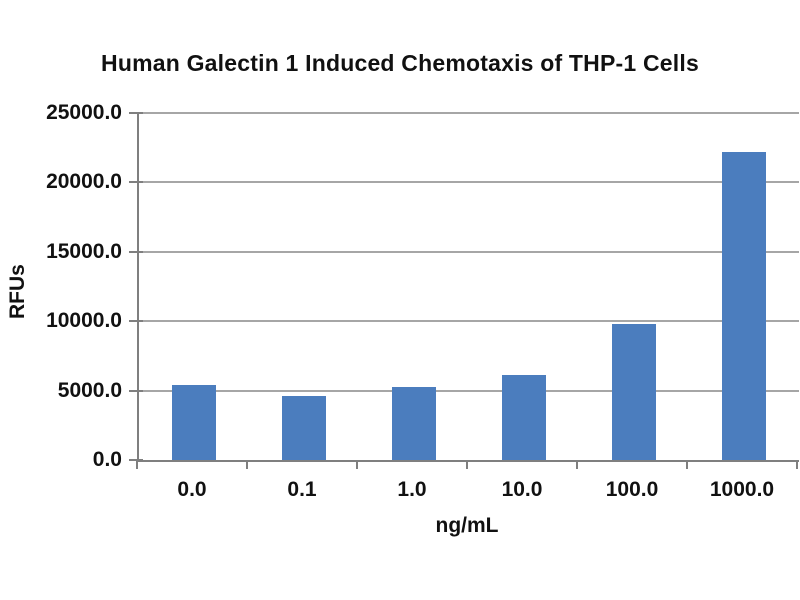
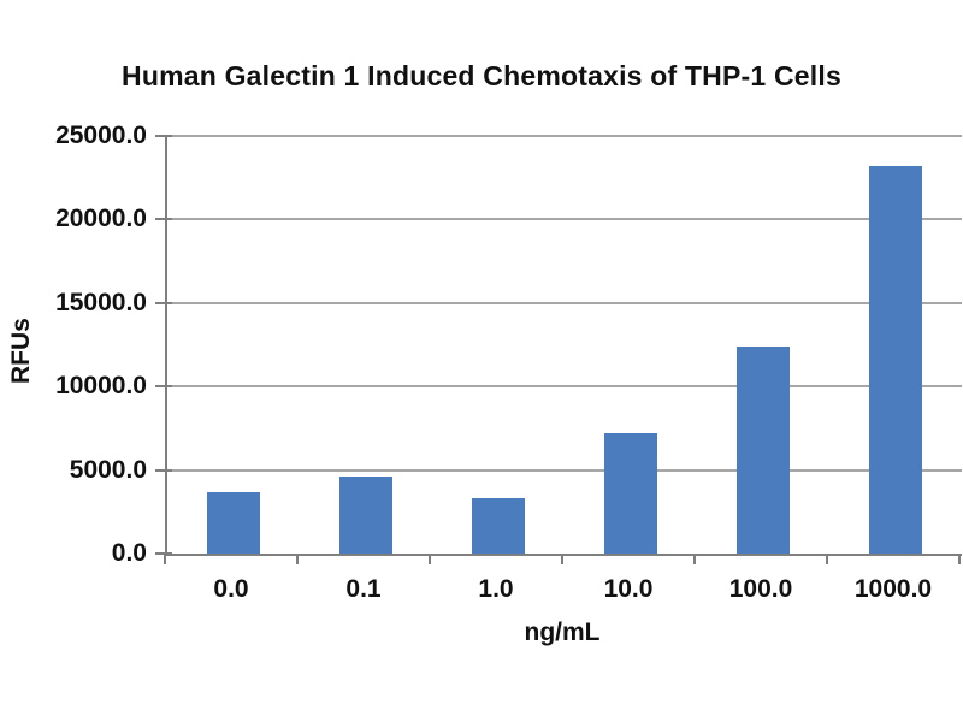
0.0: 5400 -> 3700
1.0: 5200 -> 3300
10.0: 6100 -> 7200
100.0: 9800 -> 12400
1000.0: 22200 -> 23200
